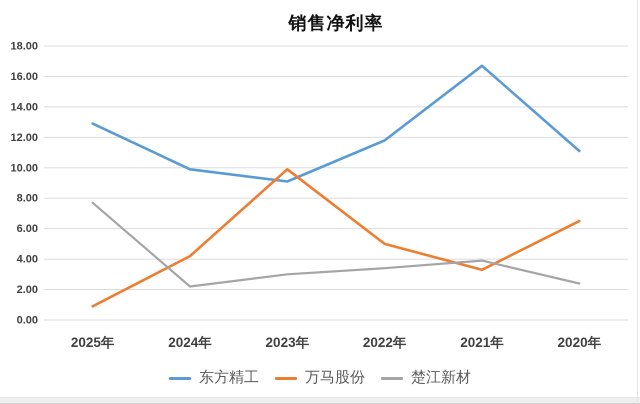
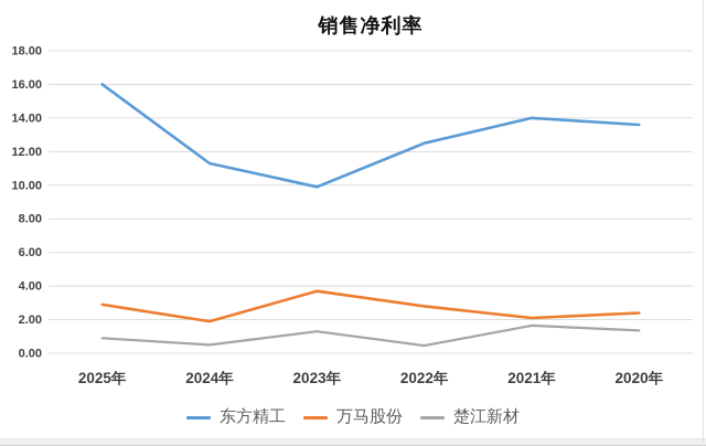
东方精工/2025年: 12.9 -> 16.0
万马股份/2025年: 0.9 -> 2.9
楚江新材/2025年: 7.7 -> 0.9
东方精工/2024年: 9.9 -> 11.3
万马股份/2024年: 4.2 -> 1.9
楚江新材/2024年: 2.2 -> 0.5
东方精工/2023年: 9.1 -> 9.9
万马股份/2023年: 9.9 -> 3.7
楚江新材/2023年: 3.0 -> 1.3
东方精工/2022年: 11.8 -> 12.5
万马股份/2022年: 5.0 -> 2.8
楚江新材/2022年: 3.4 -> 0.5
东方精工/2021年: 16.7 -> 14.0
万马股份/2021年: 3.3 -> 2.1
楚江新材/2021年: 3.9 -> 1.6
东方精工/2020年: 11.1 -> 13.6
万马股份/2020年: 6.5 -> 2.4
楚江新材/2020年: 2.4 -> 1.4
